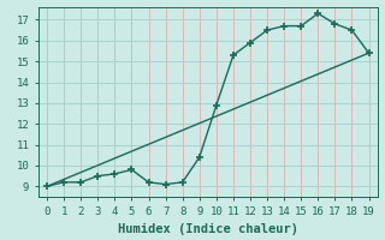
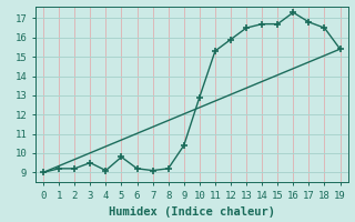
4: 9.6 -> 9.1
